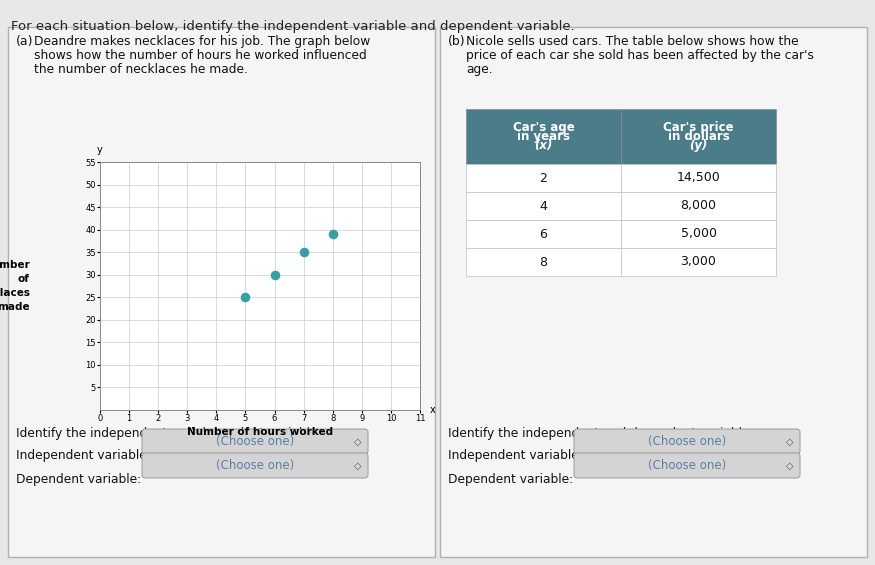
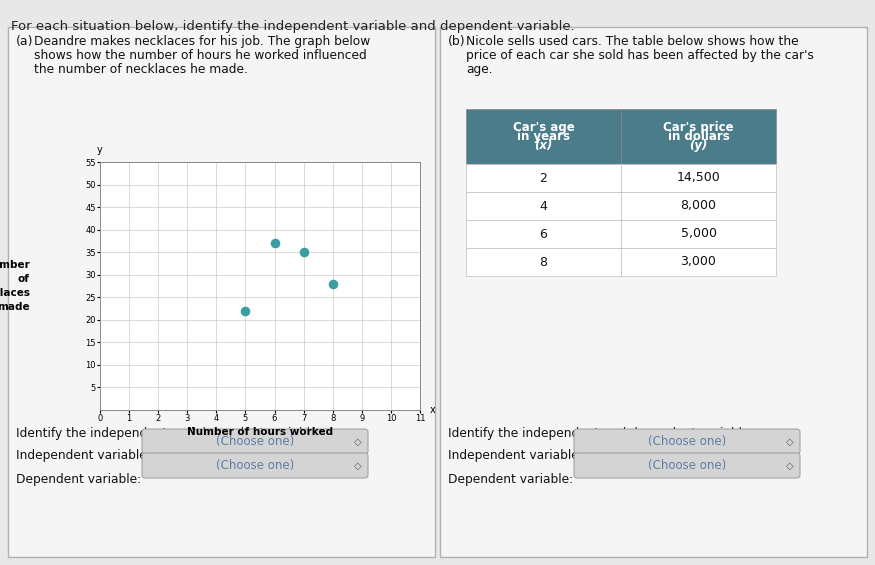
5: 25 -> 22
6: 30 -> 37
8: 39 -> 28
